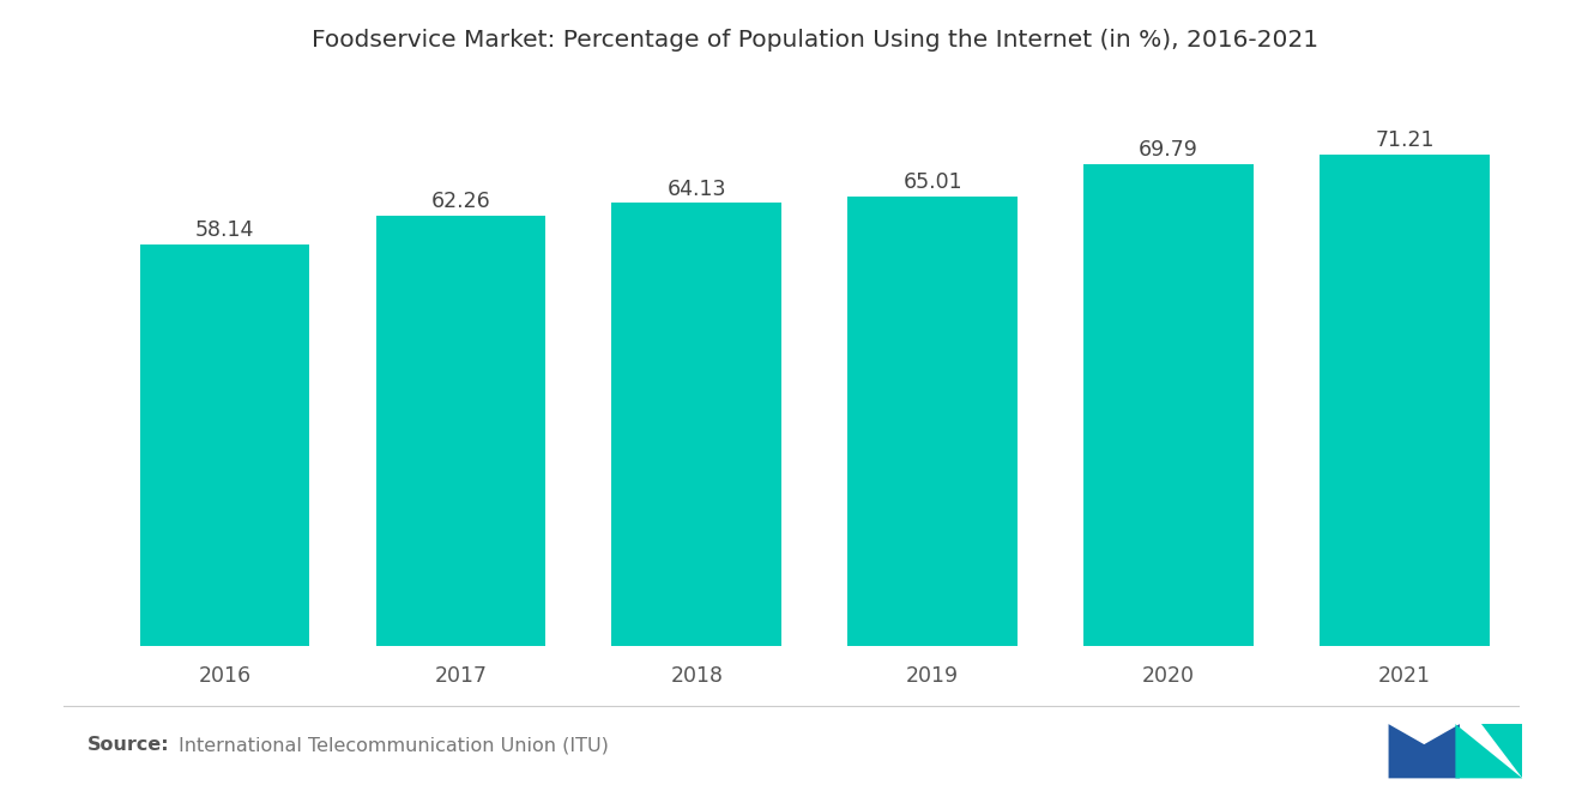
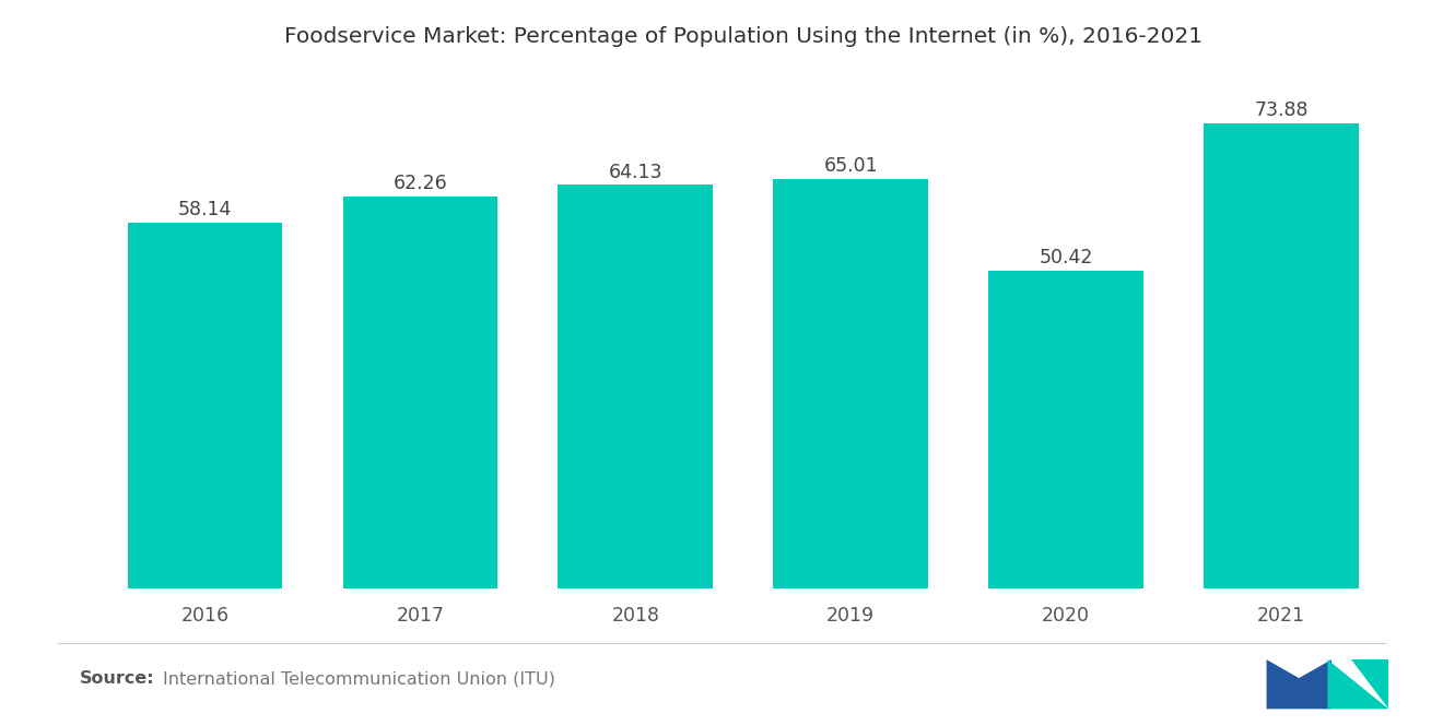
2020: 69.79 -> 50.42
2021: 71.21 -> 73.88
